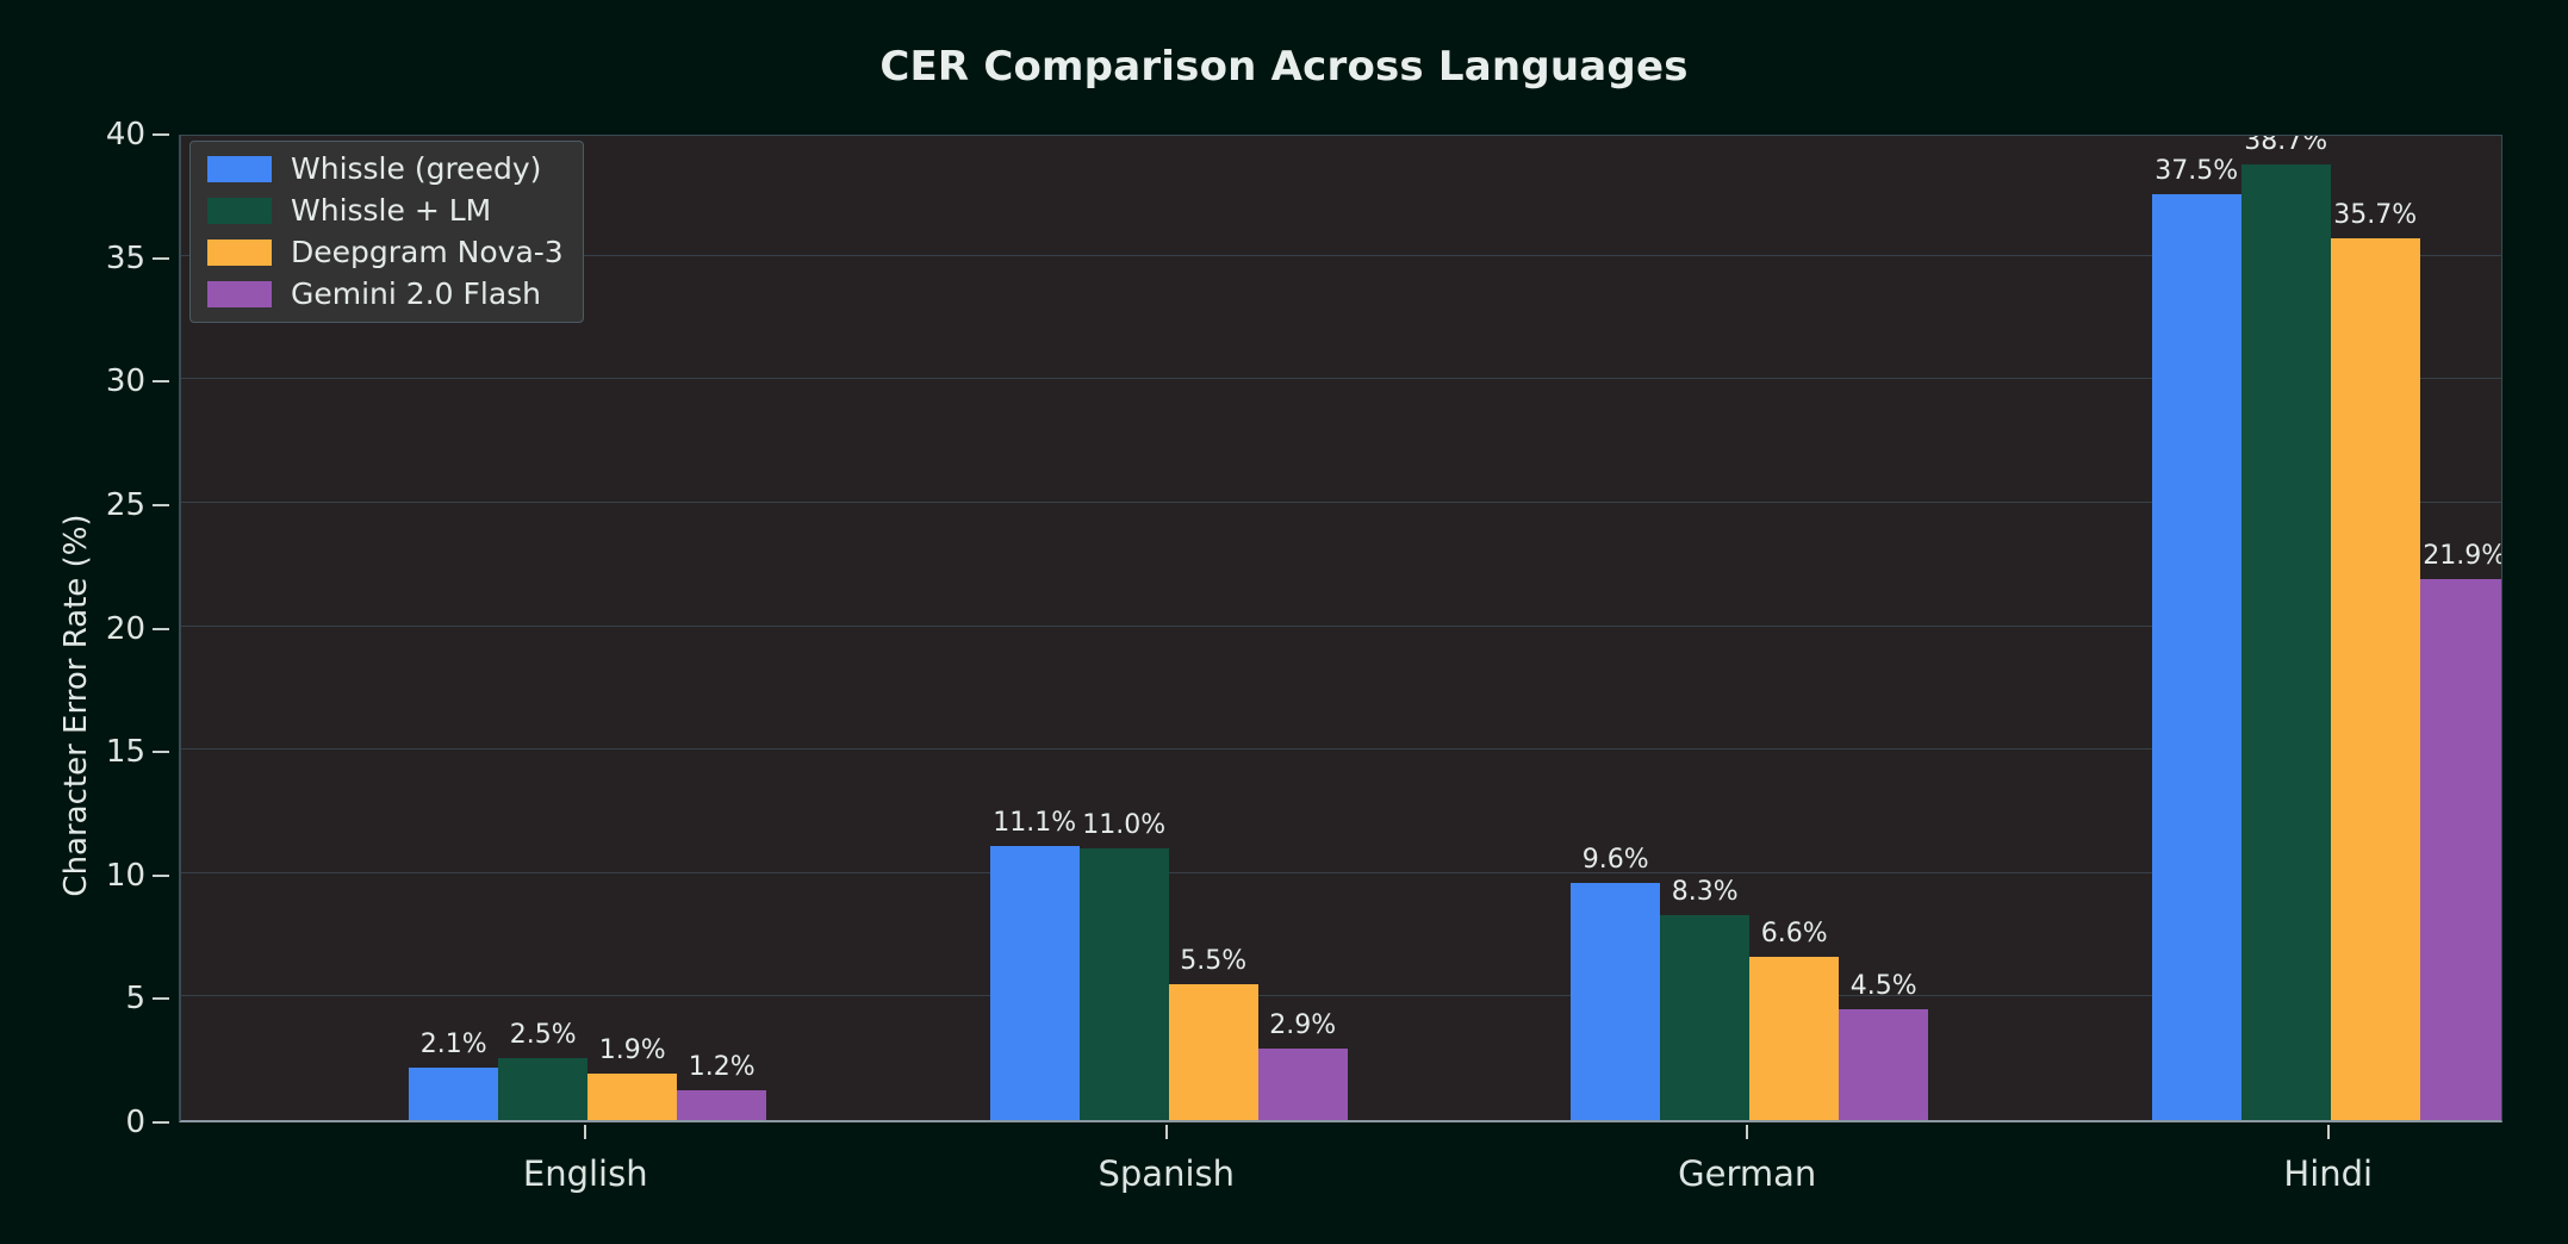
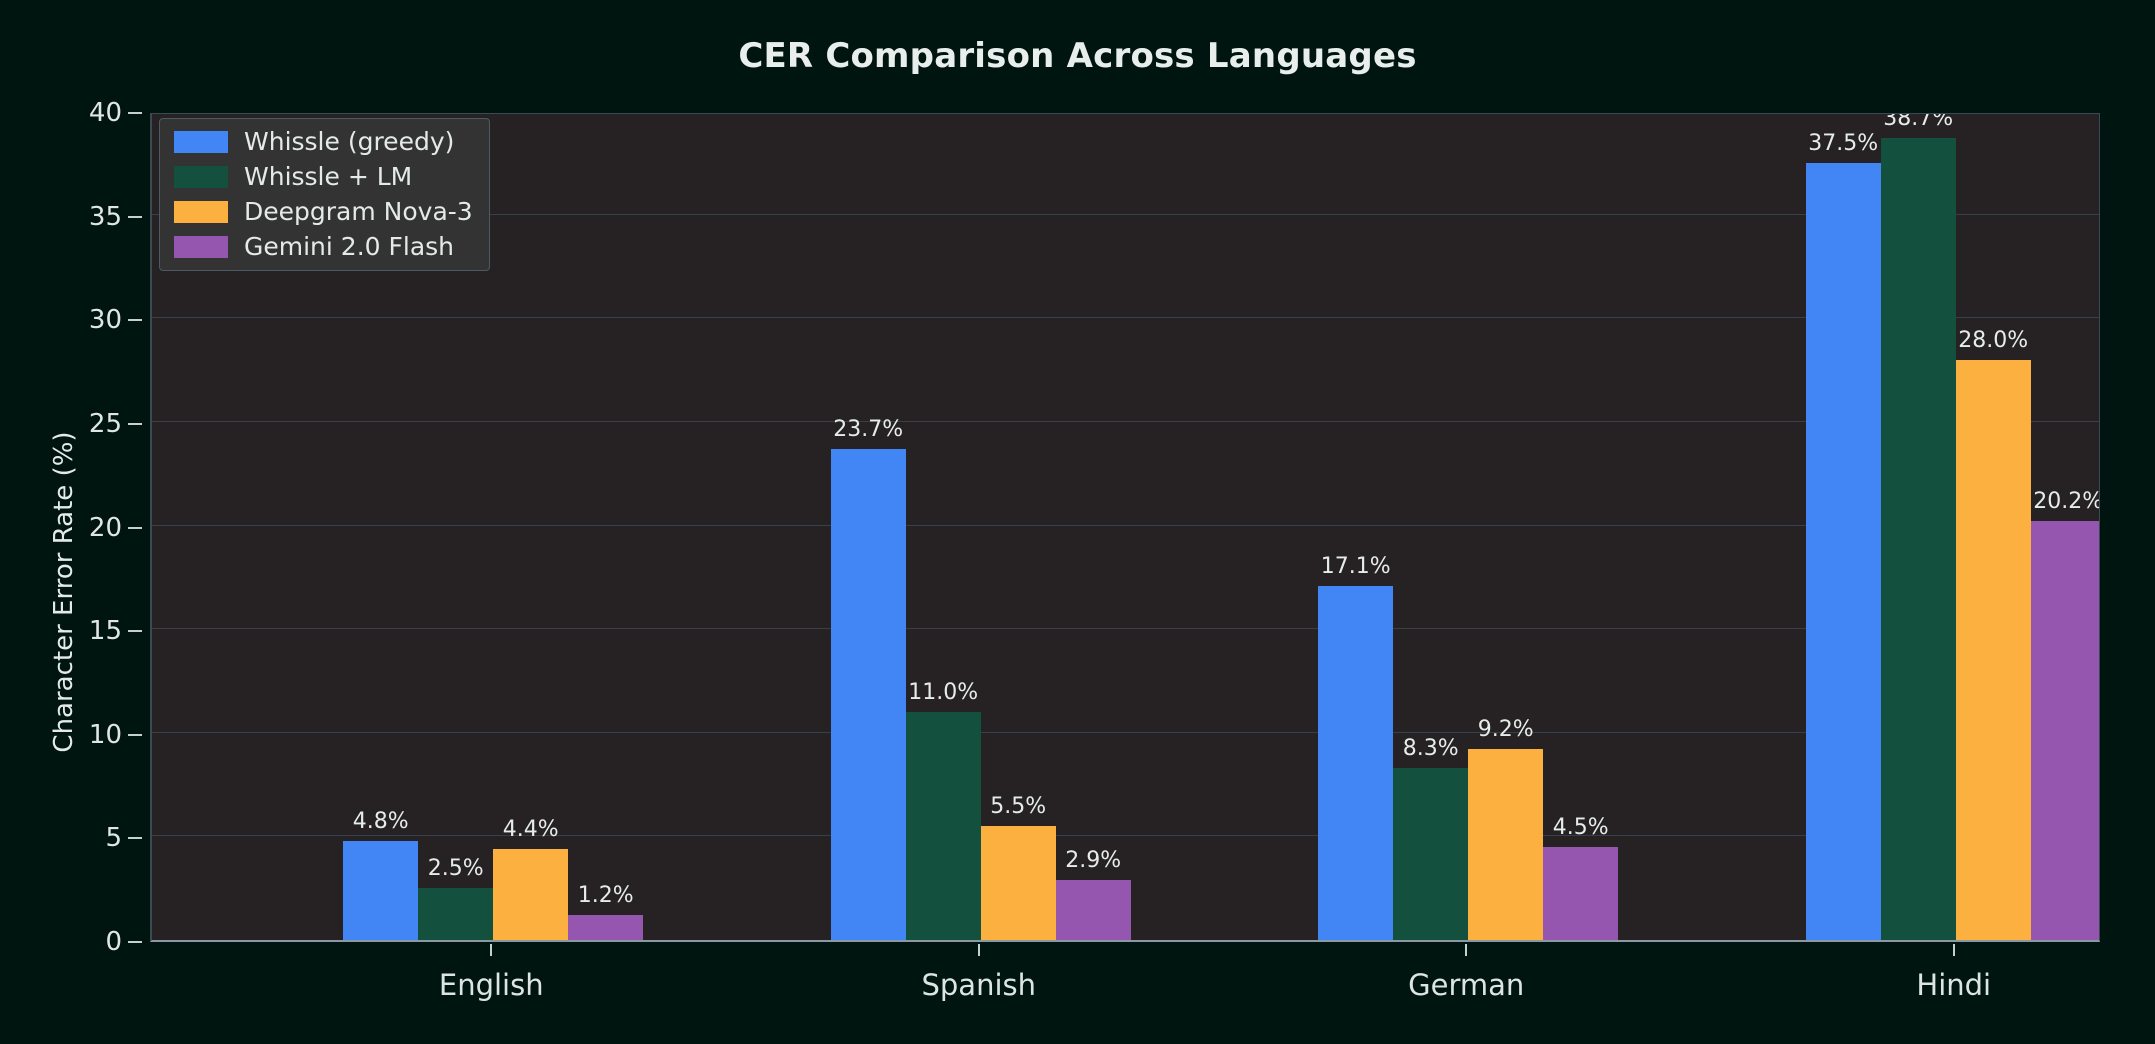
Whissle (greedy)/English: 2.1% -> 4.8%
Deepgram Nova-3/English: 1.9% -> 4.4%
Whissle (greedy)/Spanish: 11.1% -> 23.7%
Whissle (greedy)/German: 9.6% -> 17.1%
Deepgram Nova-3/German: 6.6% -> 9.2%
Deepgram Nova-3/Hindi: 35.7% -> 28.0%
Gemini 2.0 Flash/Hindi: 21.9% -> 20.2%
